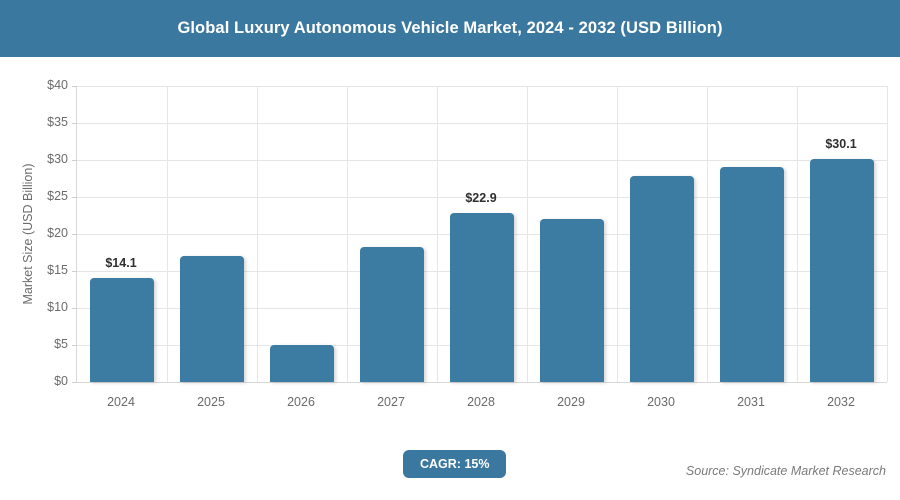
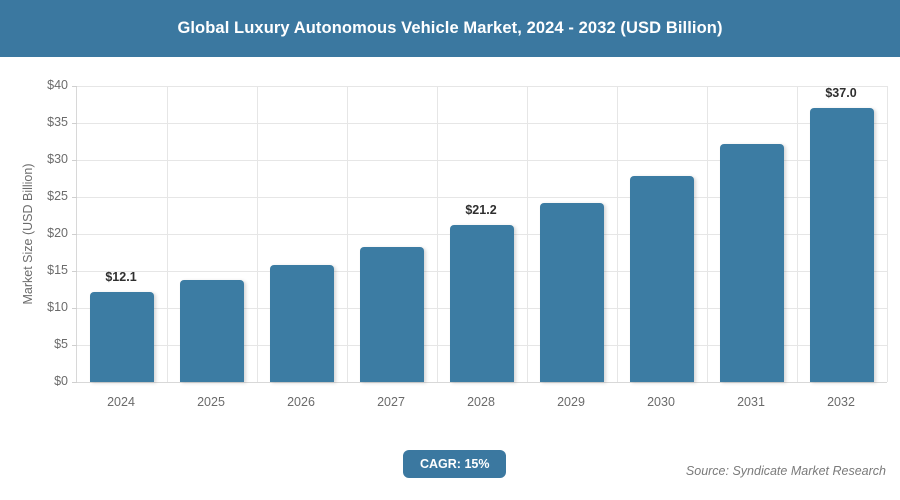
2024: $14.1 -> $12.1
2025: $17 -> $14
2026: $5 -> $16
2028: $22.9 -> $21.2
2029: $22 -> $24
2031: $29 -> $32
2032: $30.1 -> $37.0
